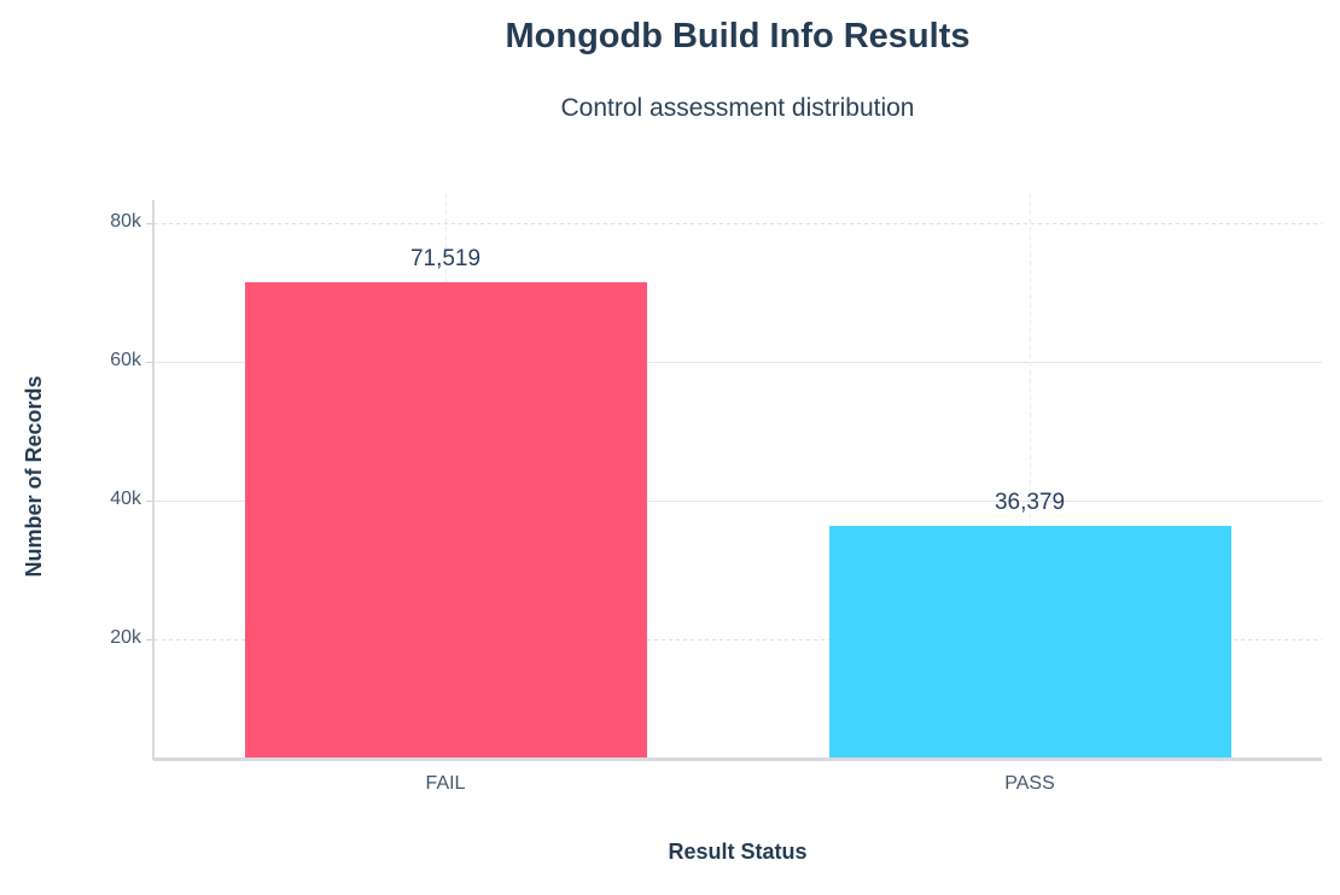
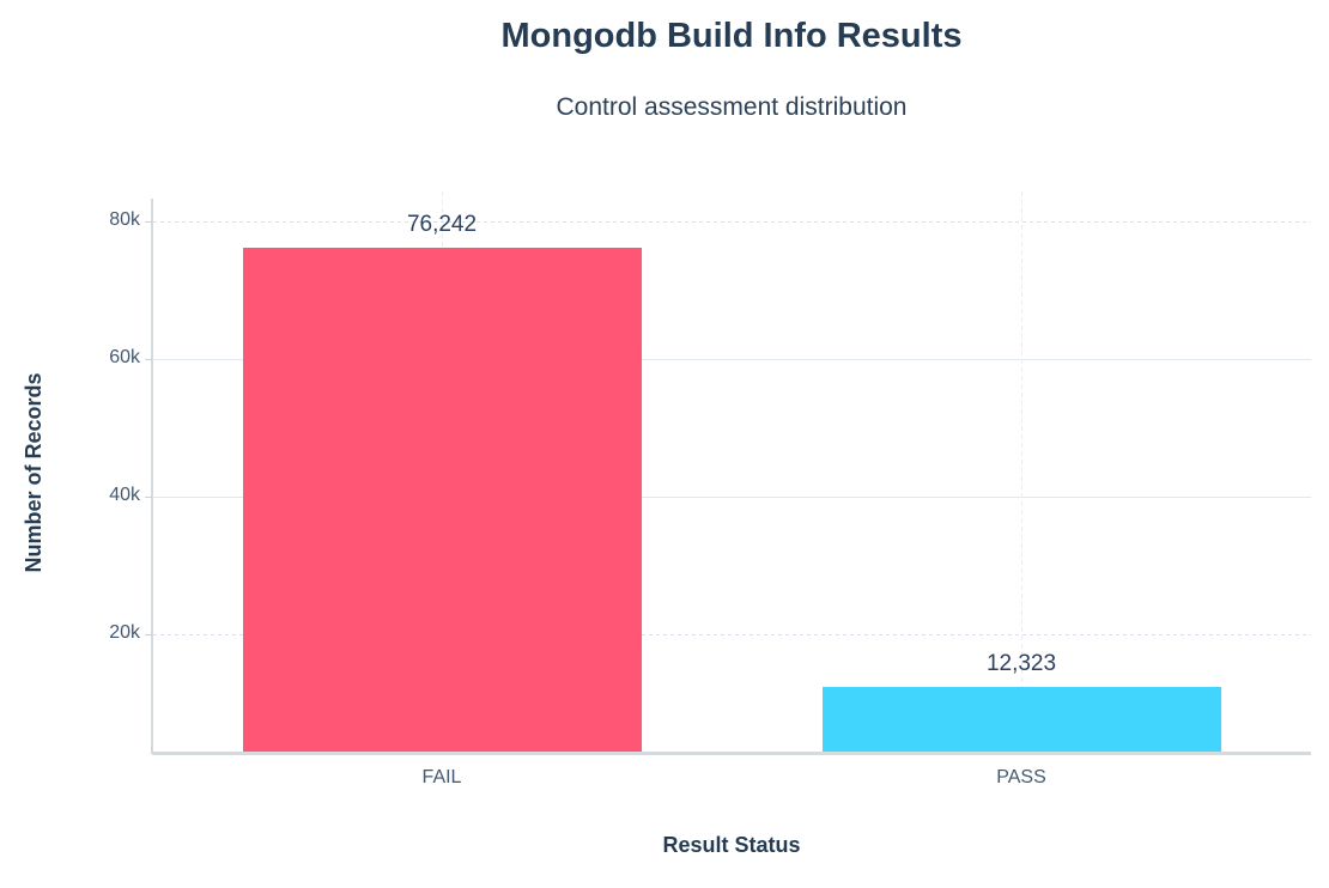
FAIL: 71,519 -> 76,242
PASS: 36,379 -> 12,323
